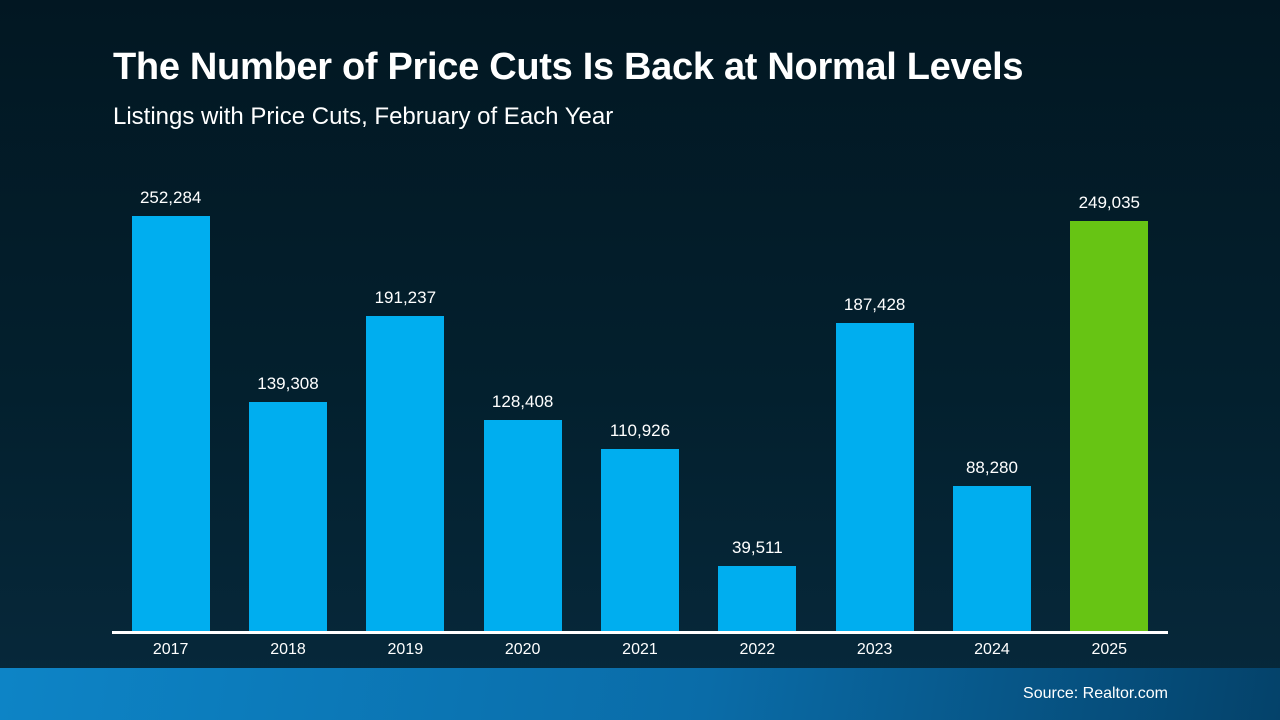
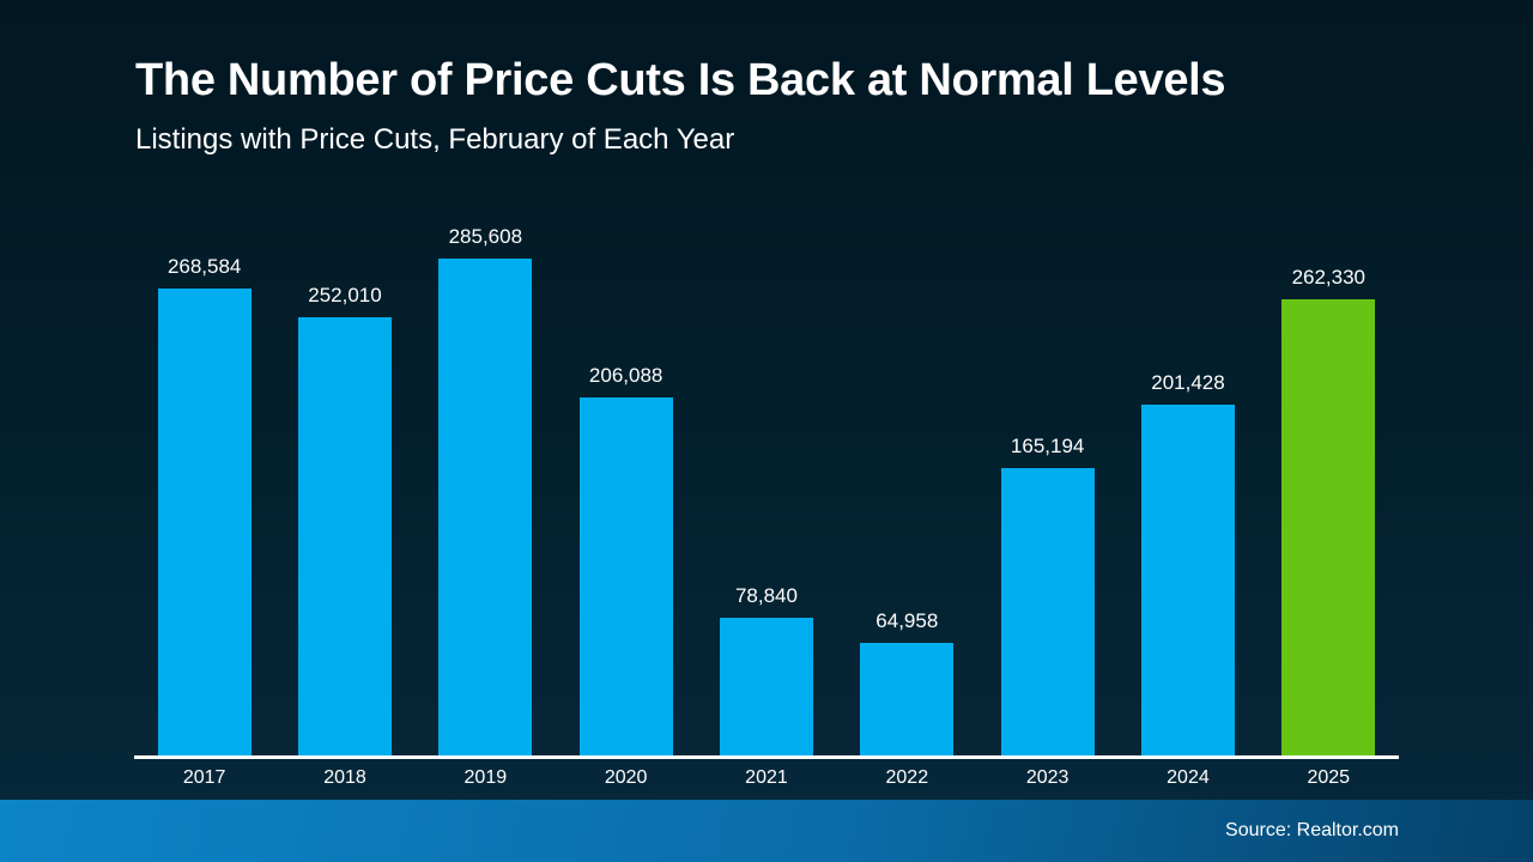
2017: 252,284 -> 268,584
2018: 139,308 -> 252,010
2019: 191,237 -> 285,608
2020: 128,408 -> 206,088
2021: 110,926 -> 78,840
2022: 39,511 -> 64,958
2023: 187,428 -> 165,194
2024: 88,280 -> 201,428
2025: 249,035 -> 262,330
